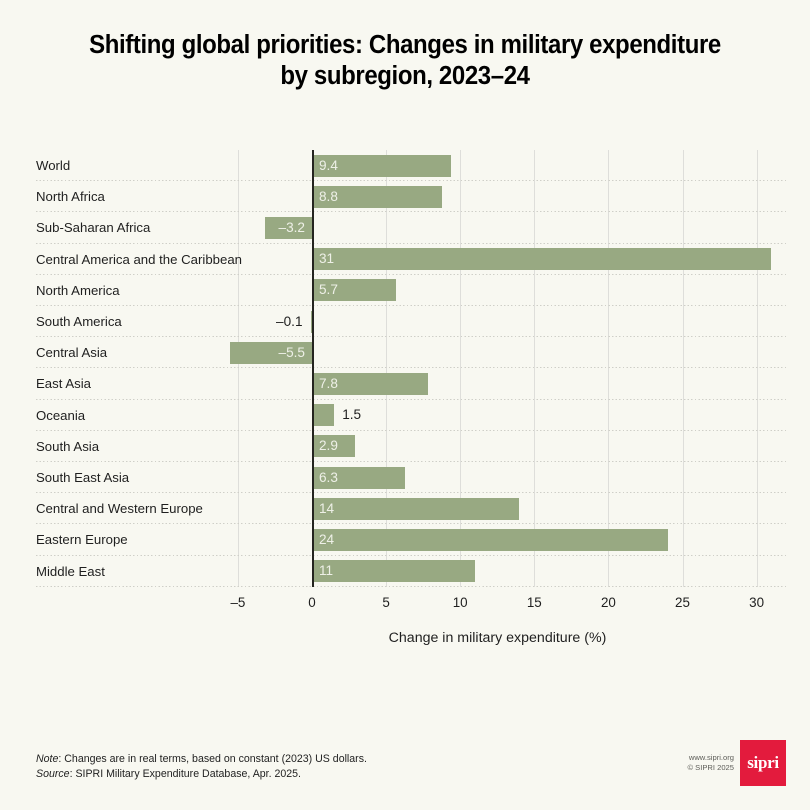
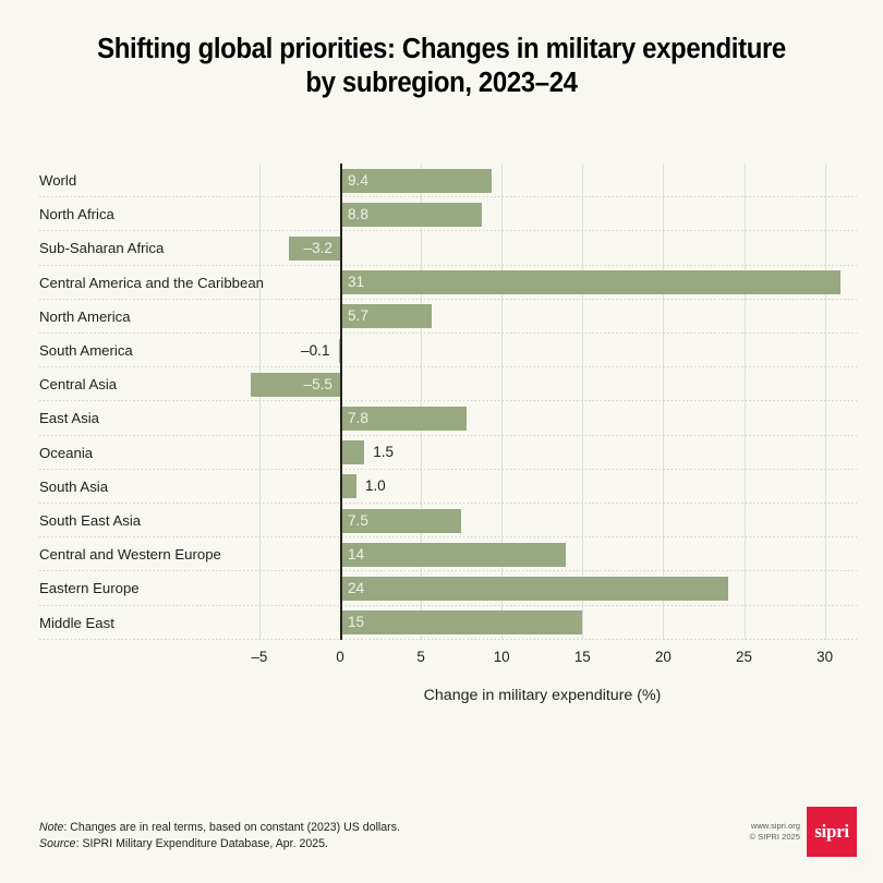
South Asia: 2.9 -> 1.0
South East Asia: 6.3 -> 7.5
Middle East: 11 -> 15
